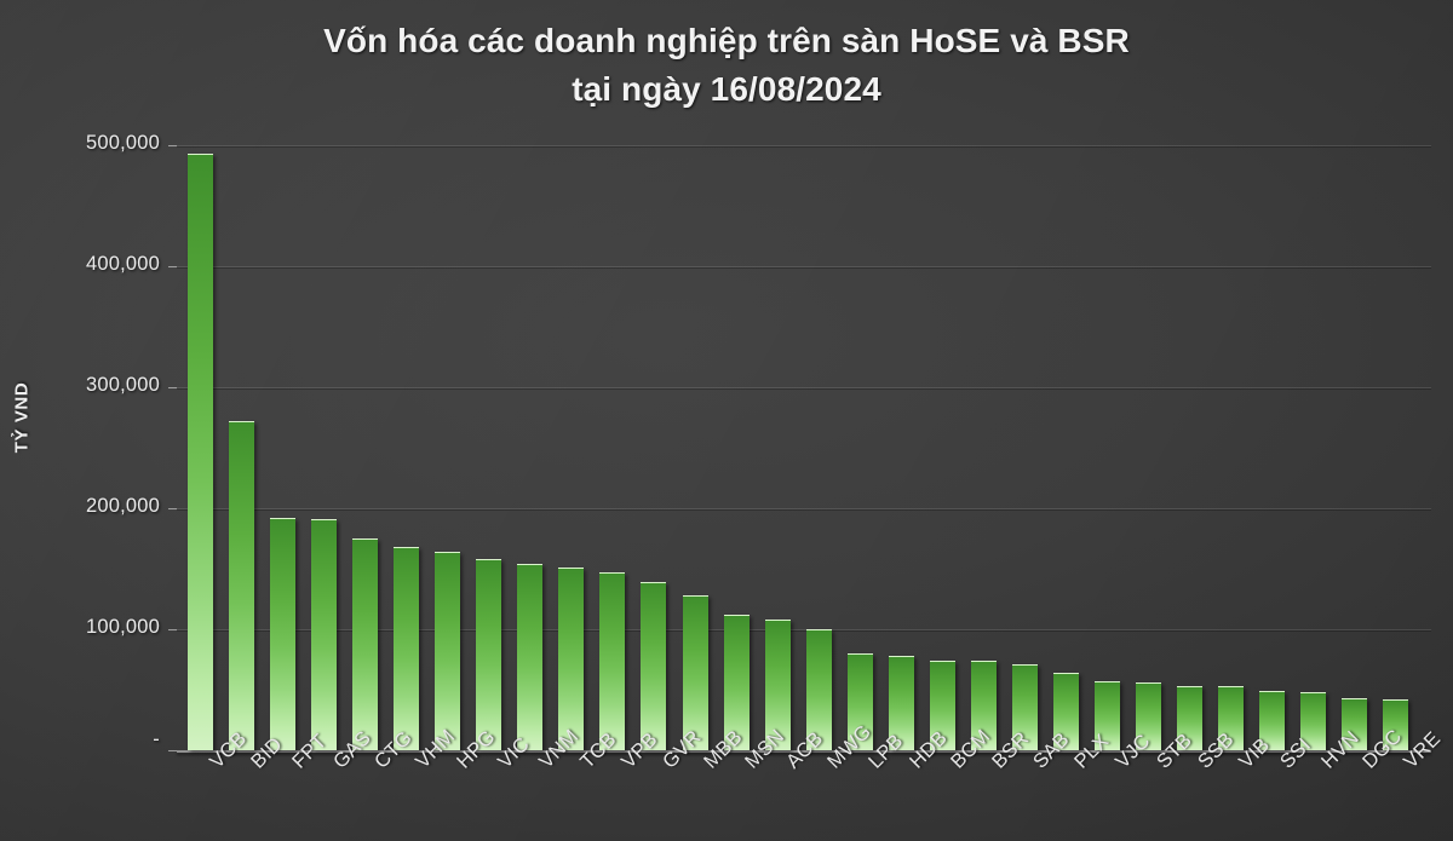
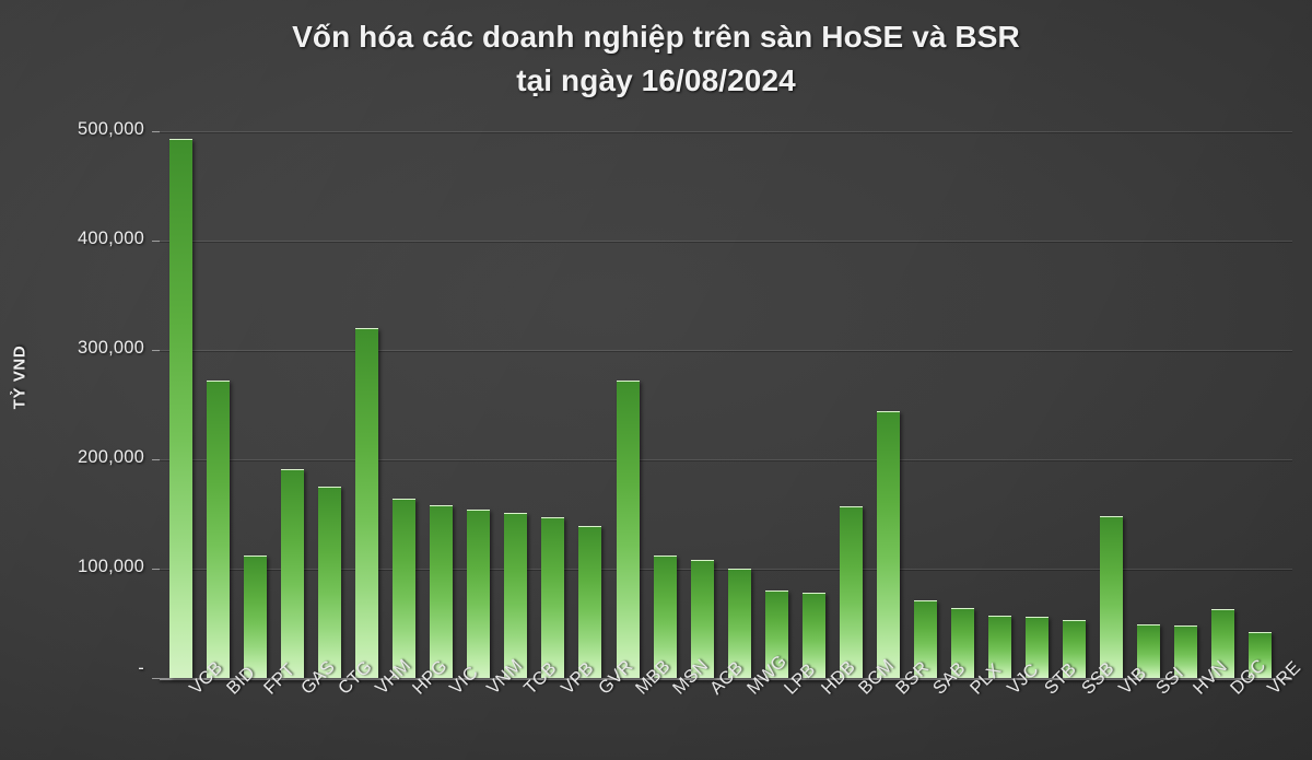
FPT: 191000 -> 111000
VHM: 167000 -> 319000
MBB: 127000 -> 271000
BCM: 73000 -> 156000
BSR: 73000 -> 243000
VIB: 52000 -> 147000
DGC: 42000 -> 62000
